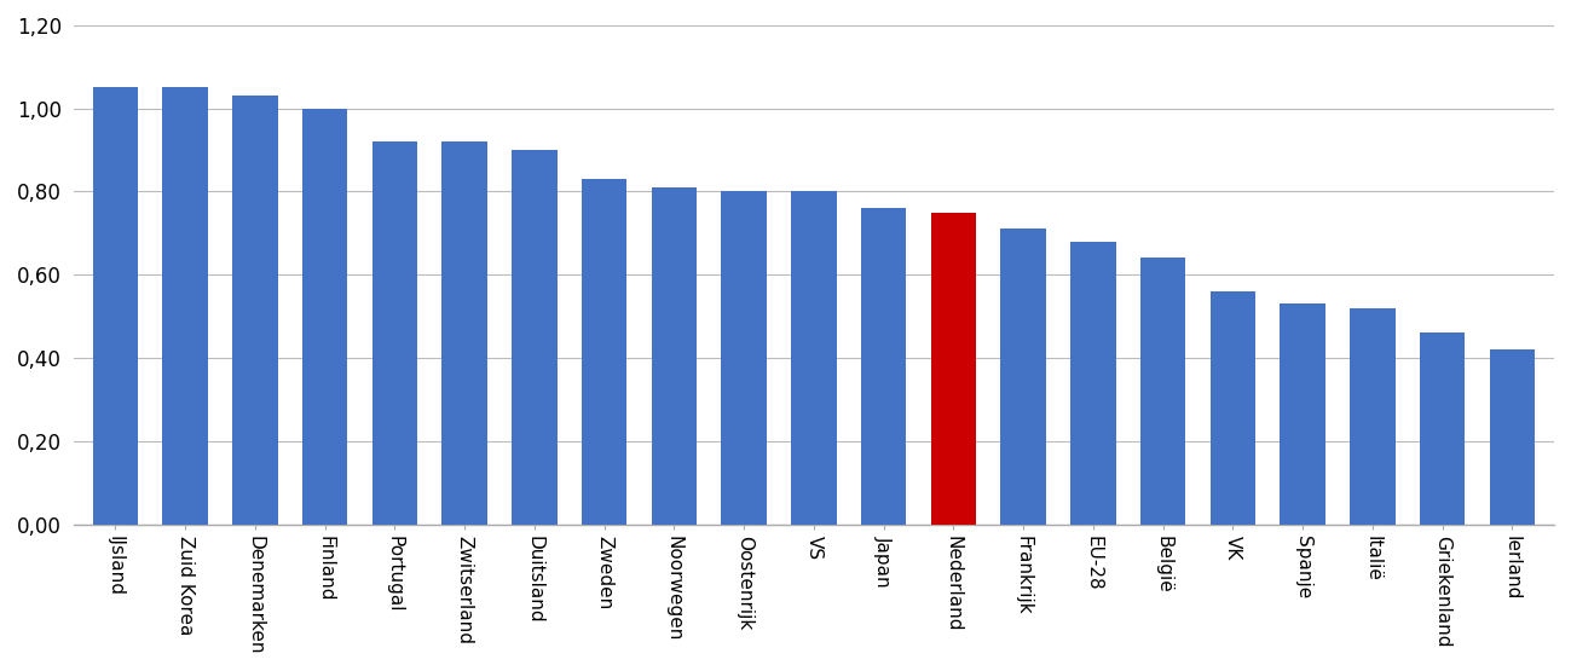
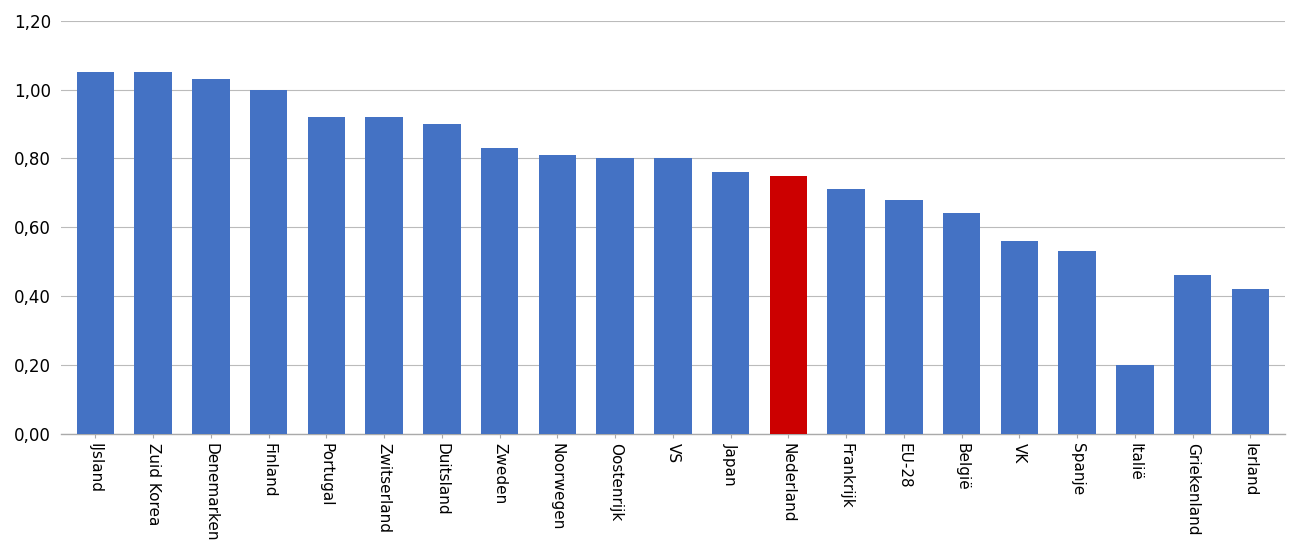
Italië: 0,52 -> 0,20
